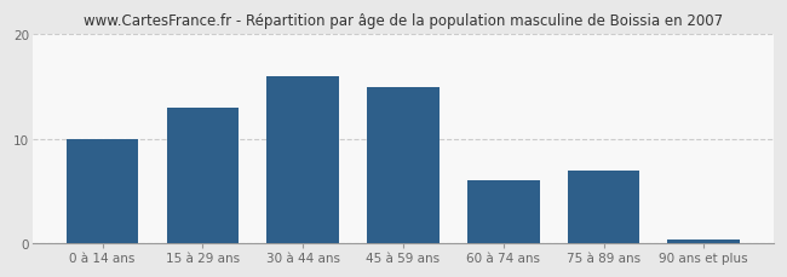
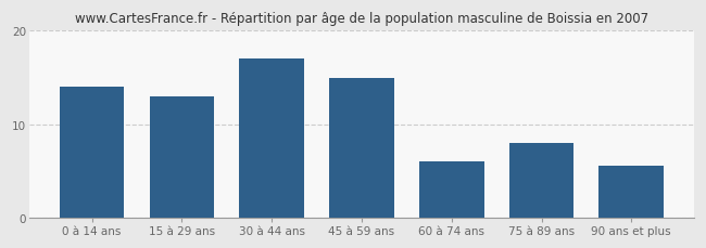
0 à 14 ans: 10.0 -> 14.0
30 à 44 ans: 16.0 -> 17.0
75 à 89 ans: 7.0 -> 8.0
90 ans et plus: 0.3 -> 5.6
